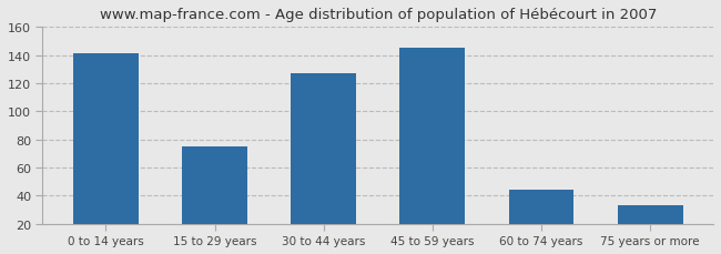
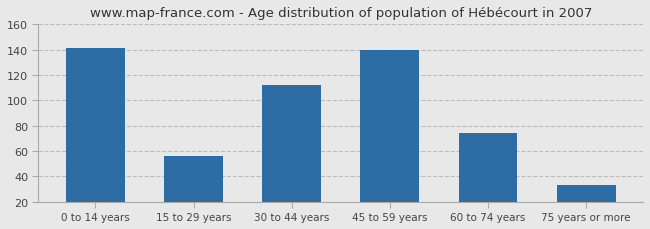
15 to 29 years: 75 -> 56
30 to 44 years: 127 -> 112
45 to 59 years: 145 -> 140
60 to 74 years: 44 -> 74
